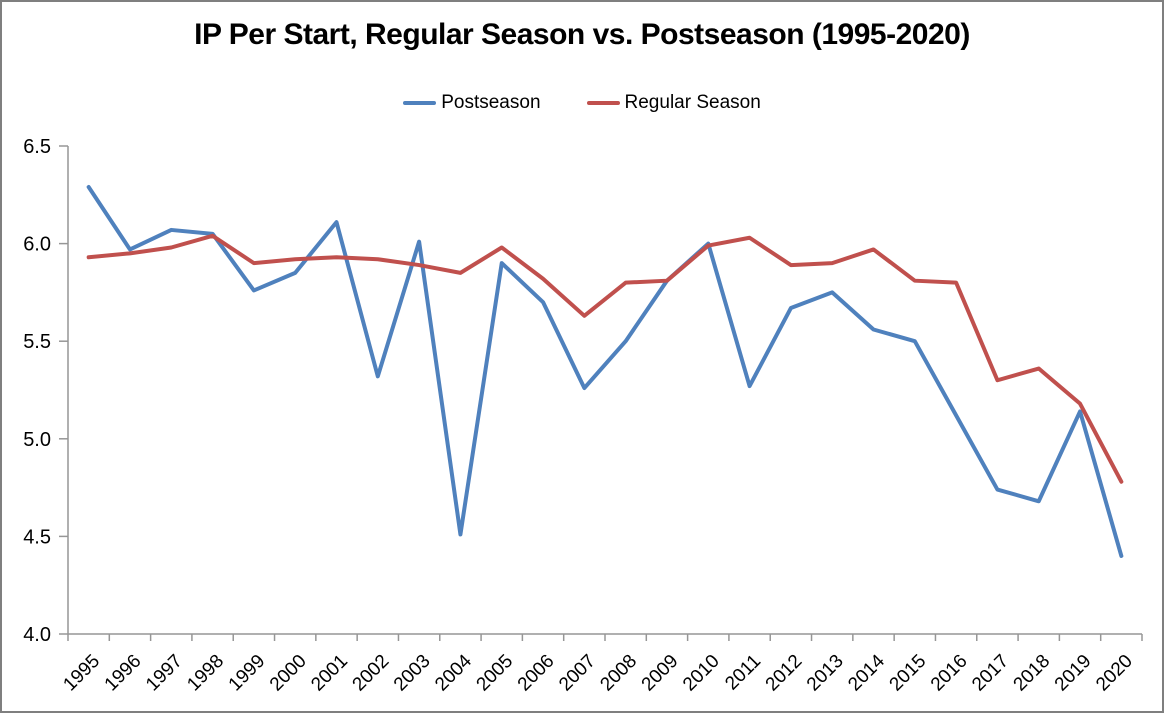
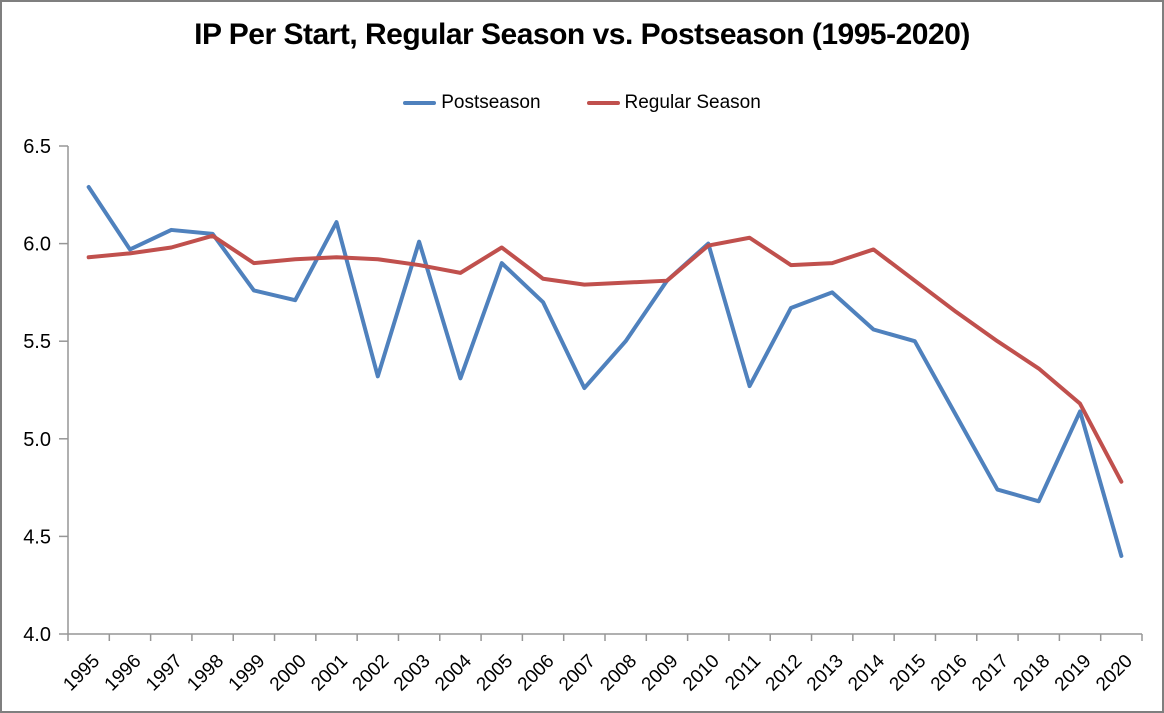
Postseason/2000: 5.85 -> 5.71
Postseason/2004: 4.51 -> 5.31
Regular Season/2007: 5.63 -> 5.79
Regular Season/2016: 5.80 -> 5.65
Regular Season/2017: 5.30 -> 5.50
